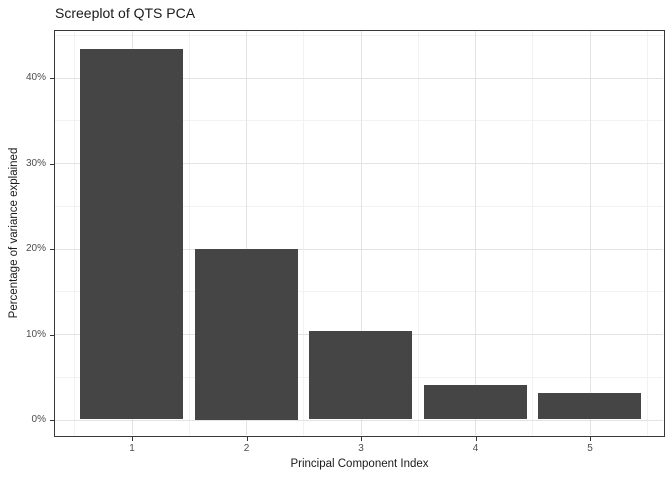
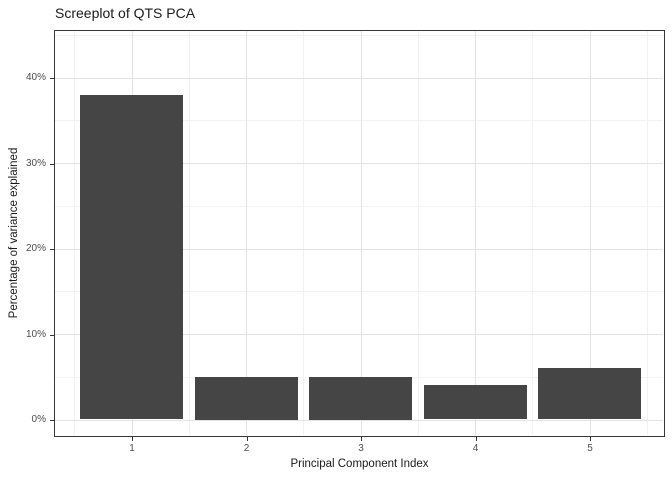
1: 43% -> 38%
2: 20% -> 5%
3: 10% -> 5%
5: 3% -> 6%
